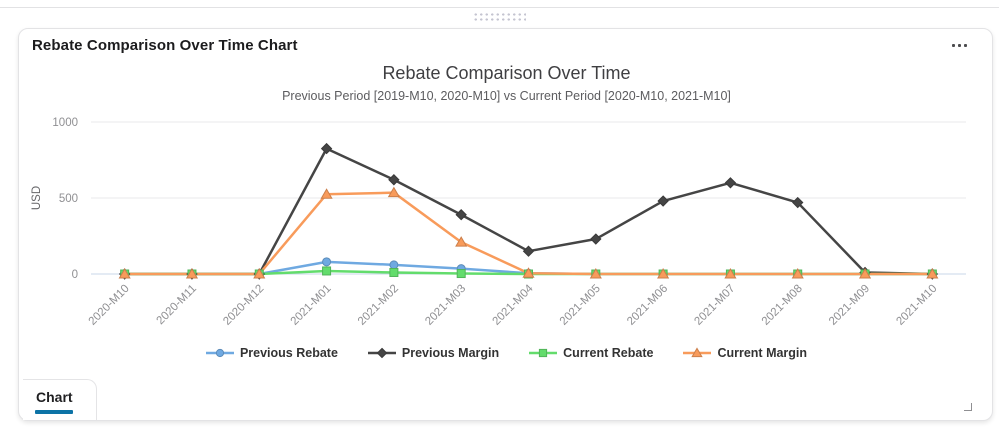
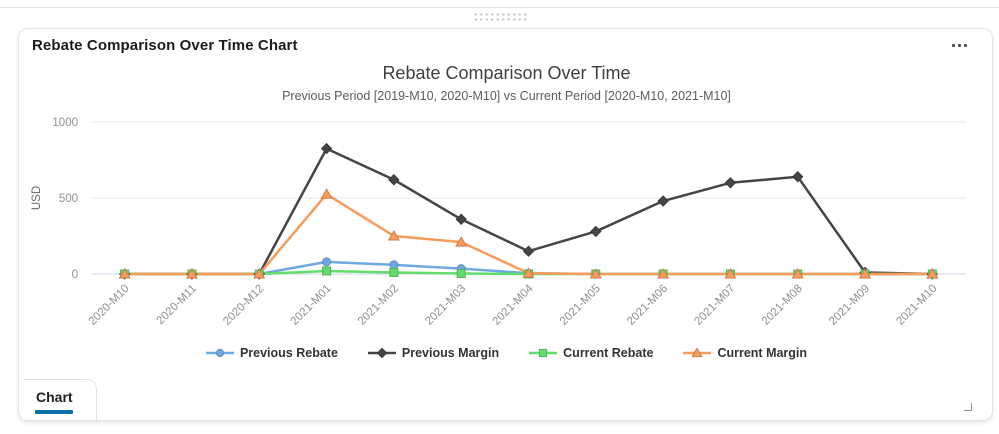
Current Margin/2021-M02: 540 -> 250
Previous Margin/2021-M03: 390 -> 360
Previous Margin/2021-M05: 230 -> 280
Previous Margin/2021-M08: 470 -> 640
